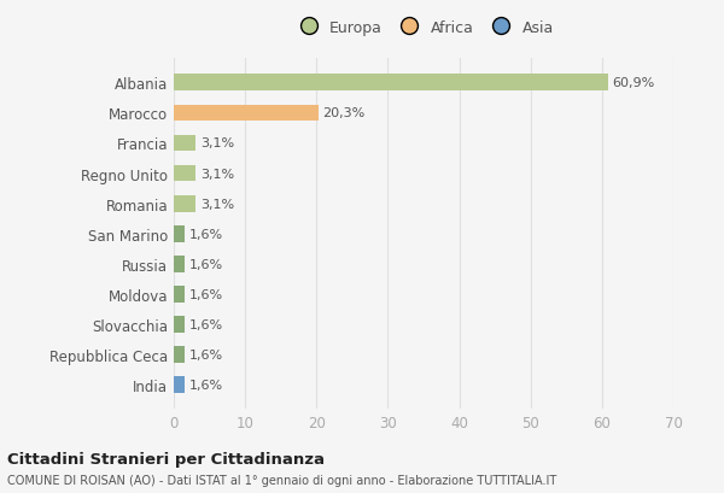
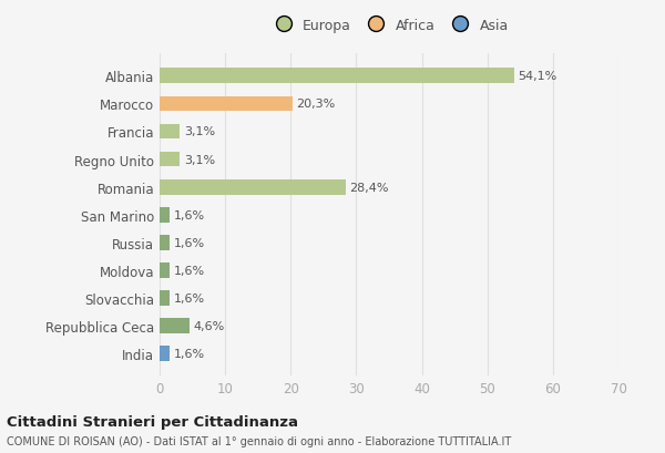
Albania: 60,9% -> 54,1%
Romania: 3,1% -> 28,4%
Repubblica Ceca: 1,6% -> 4,6%
